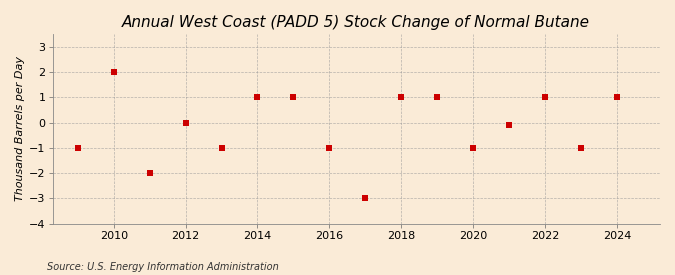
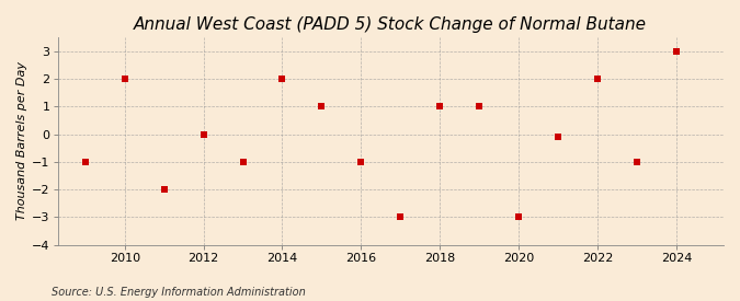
2014: 1.0 -> 2.0
2020: -1.0 -> -3.0
2022: 1.0 -> 2.0
2024: 1.0 -> 3.0
